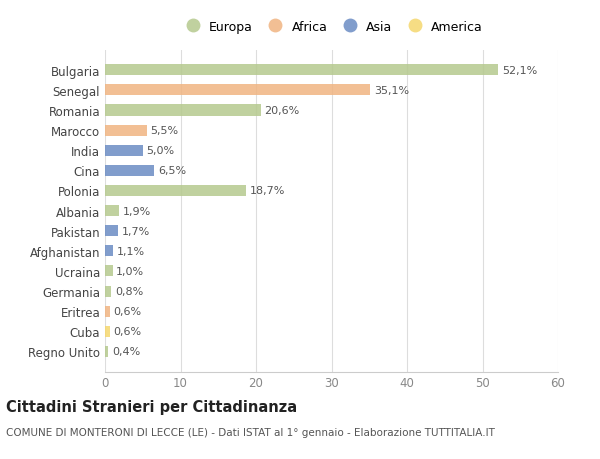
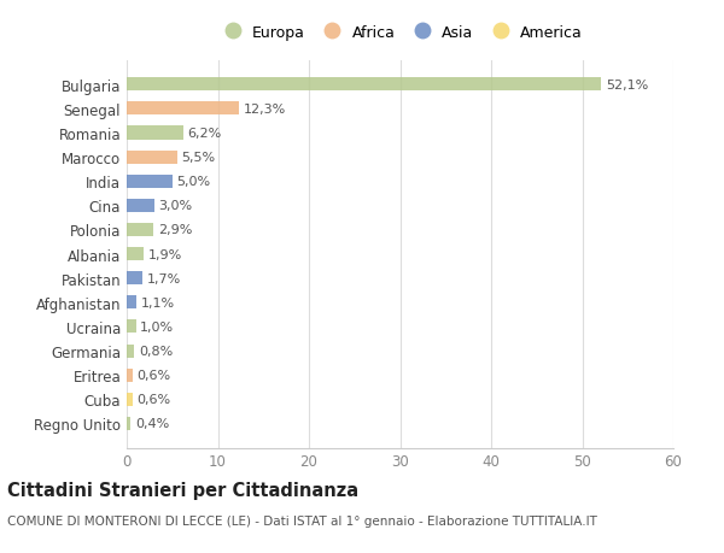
Senegal: 35,1% -> 12,3%
Romania: 20,6% -> 6,2%
Cina: 6,5% -> 3,0%
Polonia: 18,7% -> 2,9%
